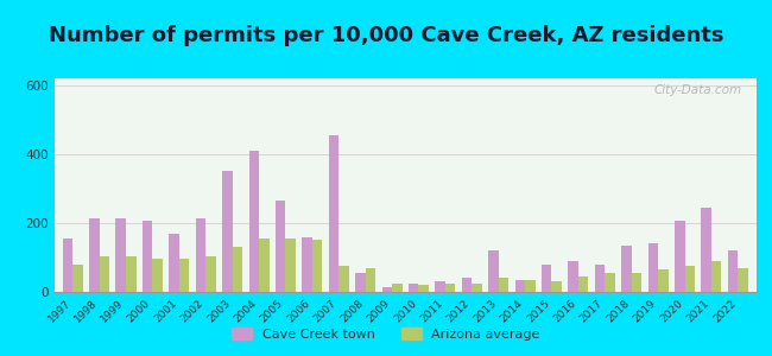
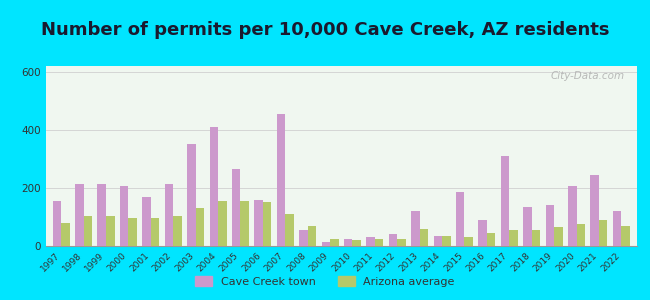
Arizona average/2007: 75 -> 110
Arizona average/2013: 40 -> 60
Cave Creek town/2015: 80 -> 185
Cave Creek town/2017: 80 -> 310
